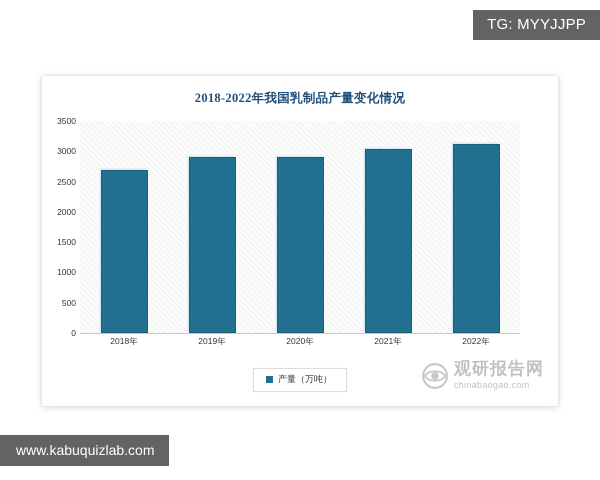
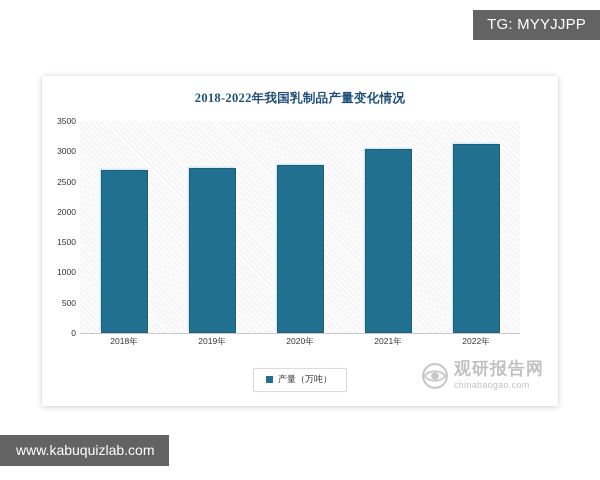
2019年: 2900 -> 2700
2020年: 2900 -> 2800
